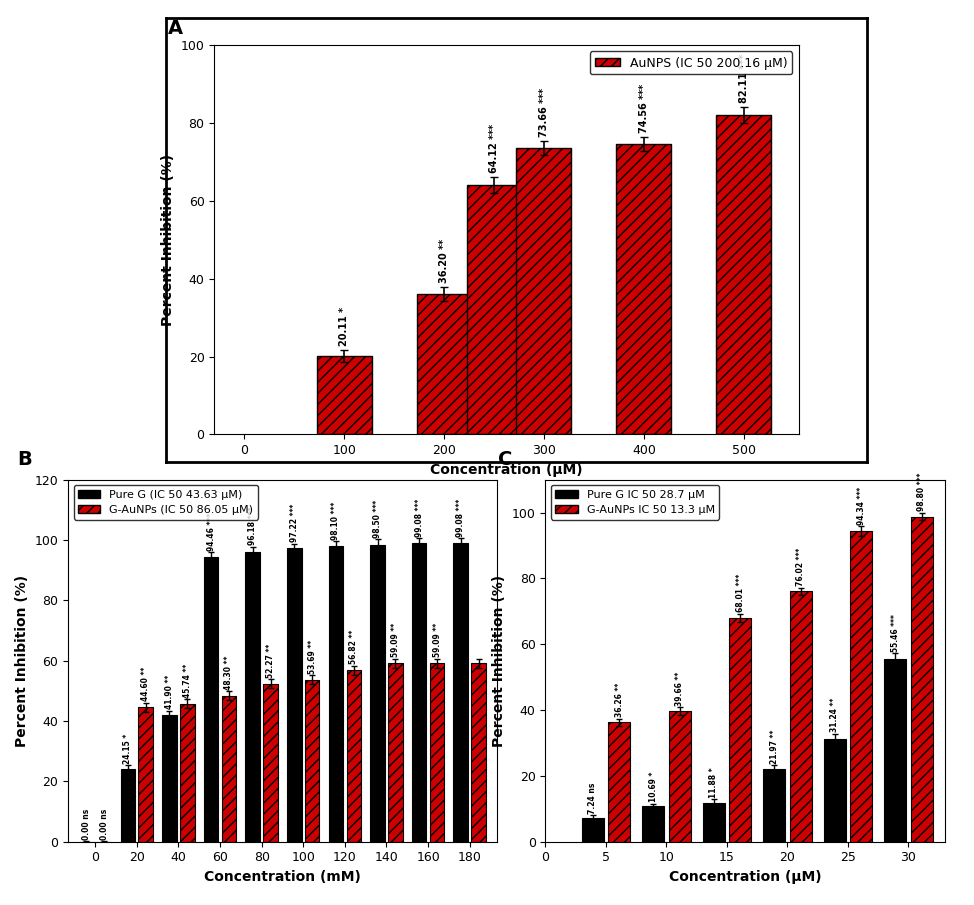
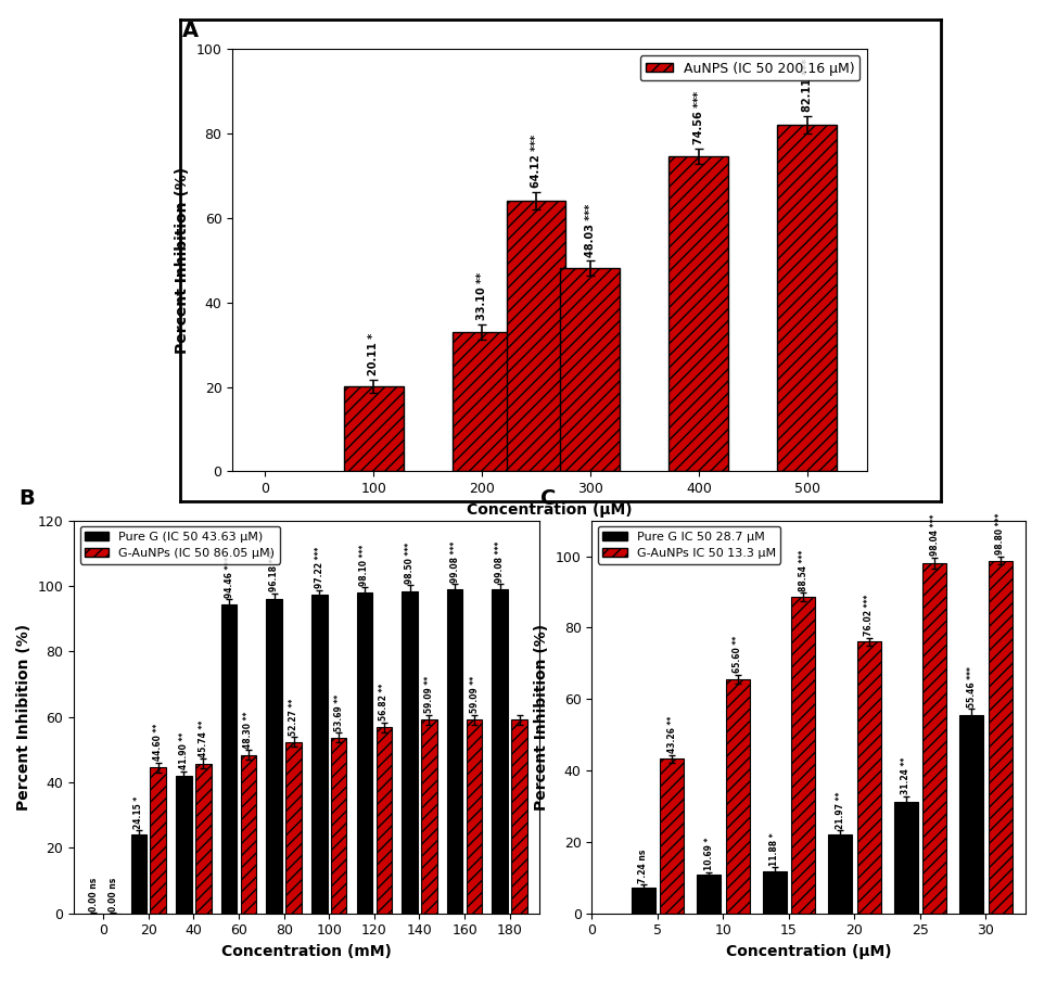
200: 36.20 -> 33.10
300: 73.66 -> 48.03
G-AuNPs IC 50 13.3 μM/5: 36.26 -> 43.26
G-AuNPs IC 50 13.3 μM/10: 39.66 -> 65.60
G-AuNPs IC 50 13.3 μM/15: 68.01 -> 88.54
G-AuNPs IC 50 13.3 μM/25: 94.34 -> 98.04
